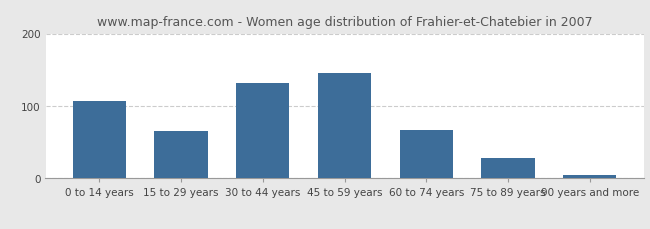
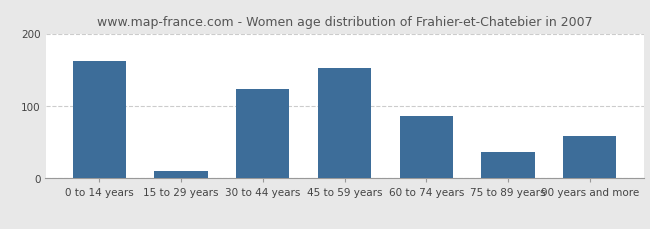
0 to 14 years: 107 -> 162
15 to 29 years: 65 -> 10
30 to 44 years: 132 -> 124
45 to 59 years: 145 -> 152
60 to 74 years: 67 -> 86
75 to 89 years: 28 -> 36
90 years and more: 5 -> 58
